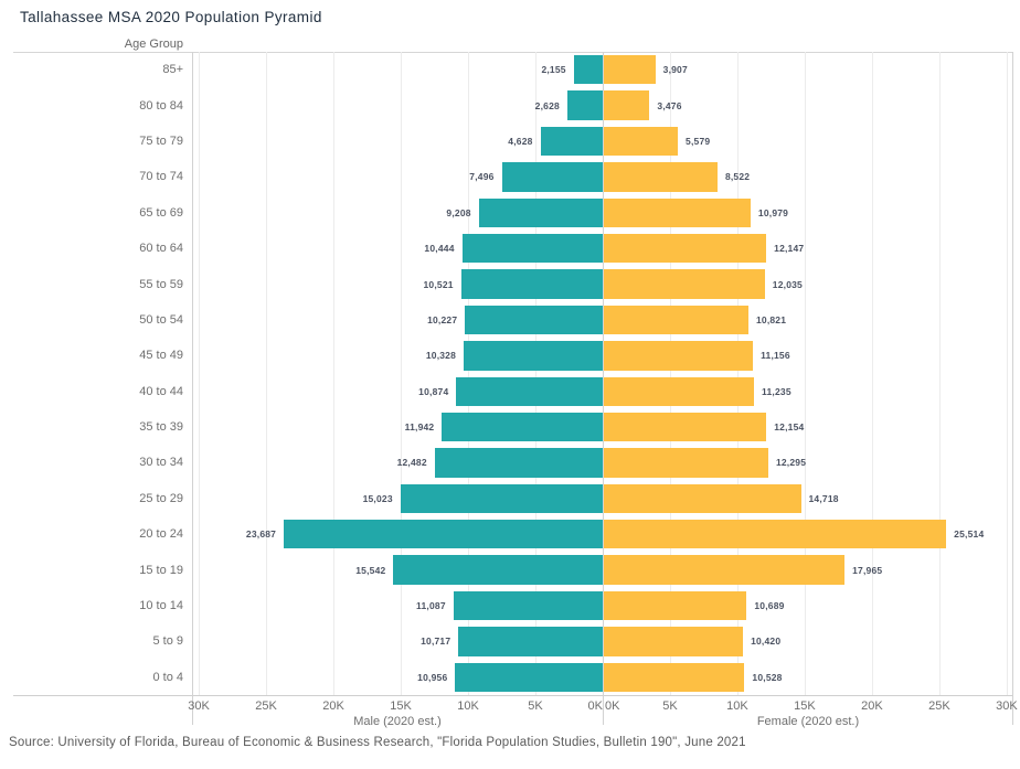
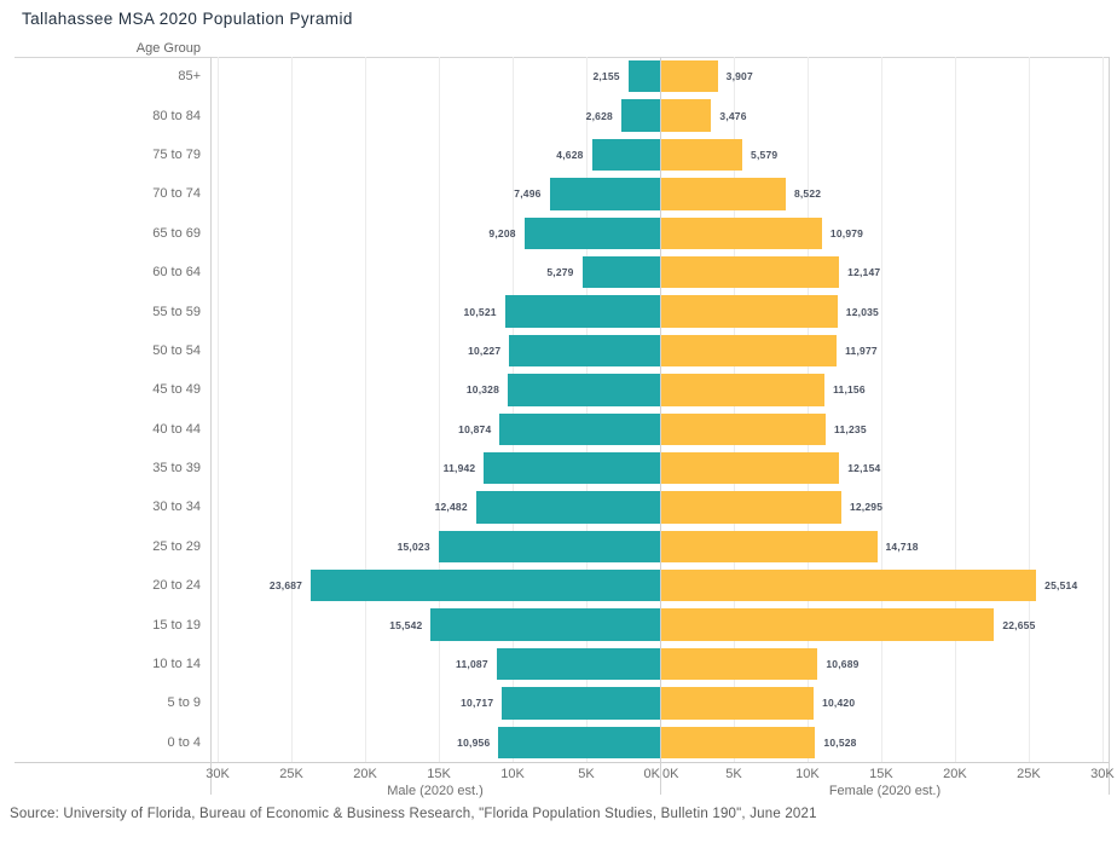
Male (2020 est.)/60 to 64: 10,444 -> 5,279
Female (2020 est.)/50 to 54: 10,821 -> 11,977
Female (2020 est.)/15 to 19: 17,965 -> 22,655
